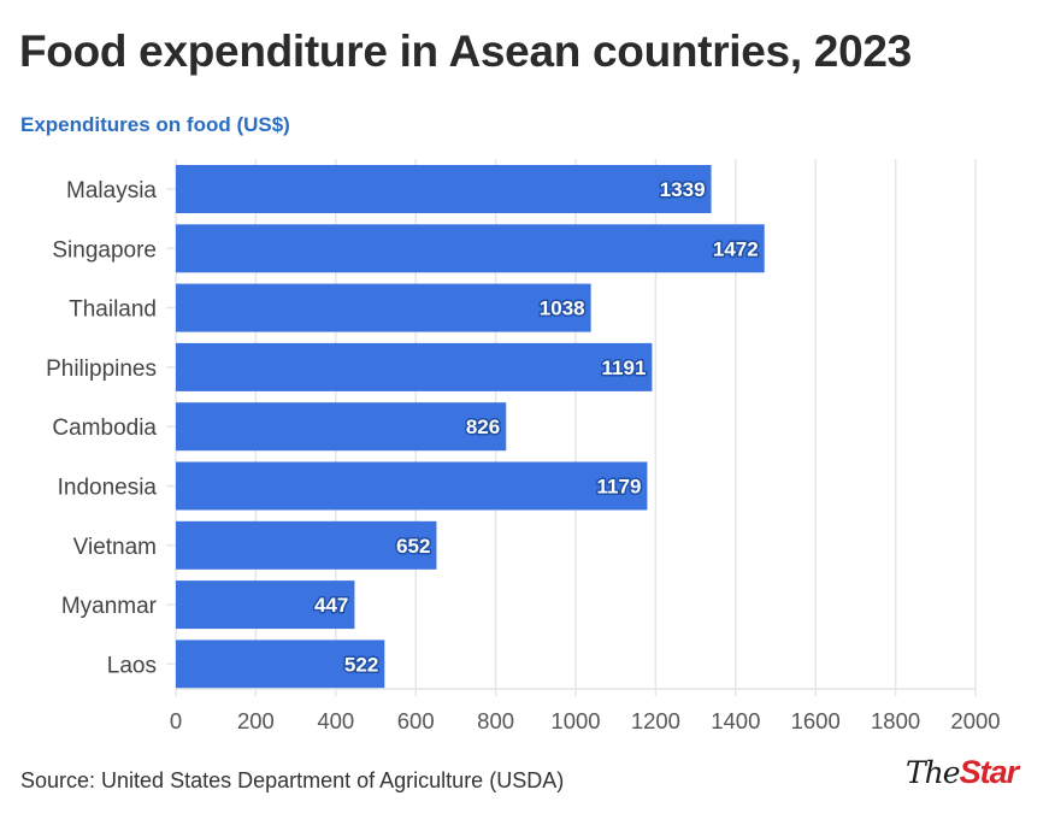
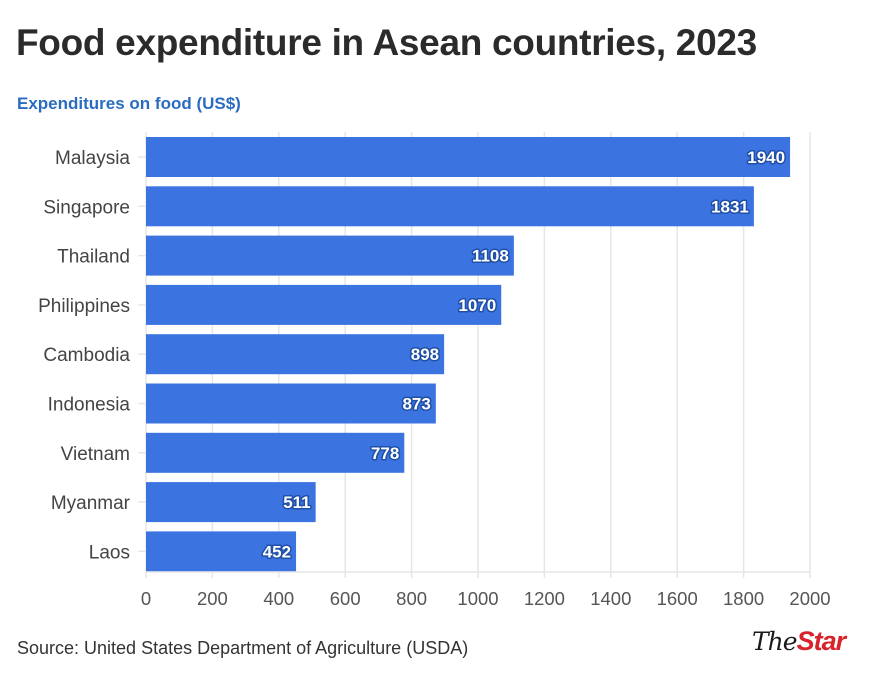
Malaysia: 1339 -> 1940
Singapore: 1472 -> 1831
Thailand: 1038 -> 1108
Philippines: 1191 -> 1070
Cambodia: 826 -> 898
Indonesia: 1179 -> 873
Vietnam: 652 -> 778
Myanmar: 447 -> 511
Laos: 522 -> 452
